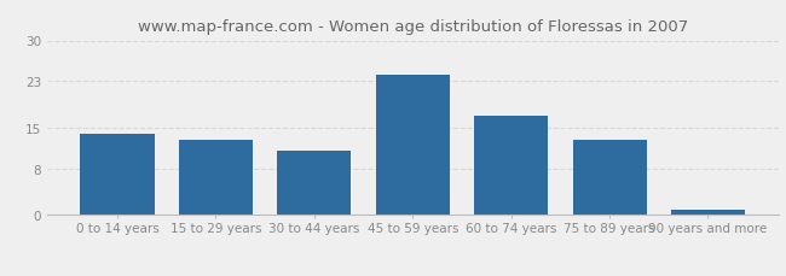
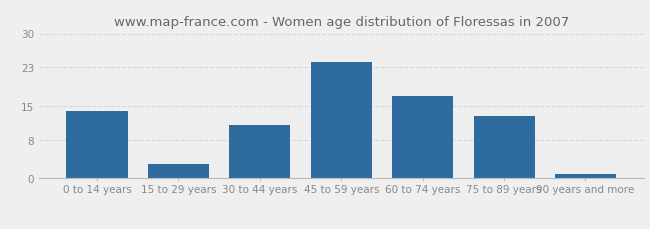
15 to 29 years: 13 -> 3
